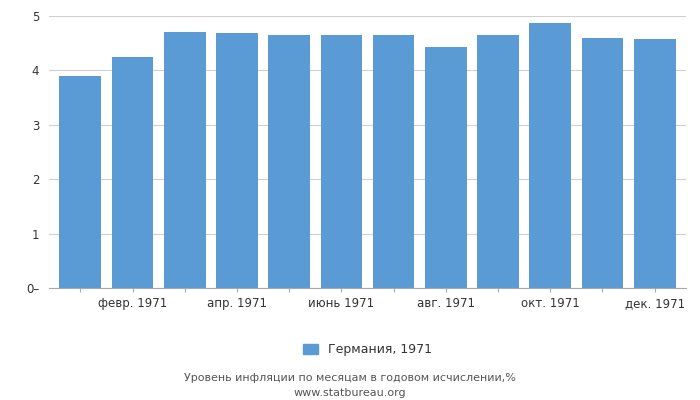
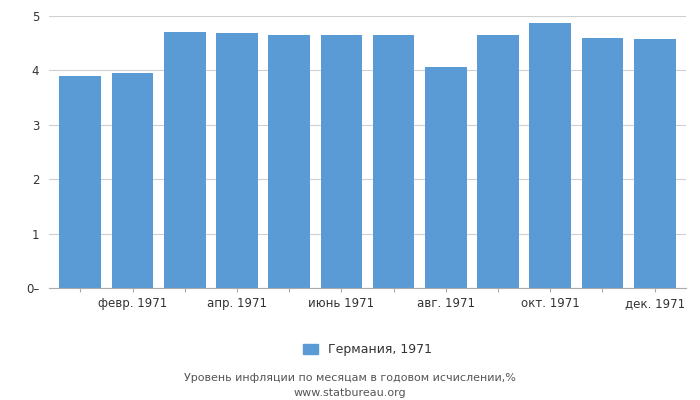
февр. 1971: 4.25 -> 3.96
авг. 1971: 4.43 -> 4.06
